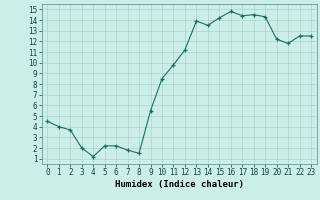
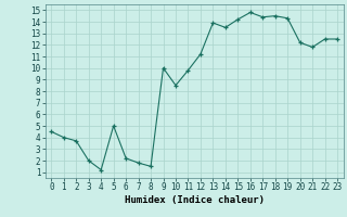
5: 2.2 -> 5.0
9: 5.5 -> 10.0
